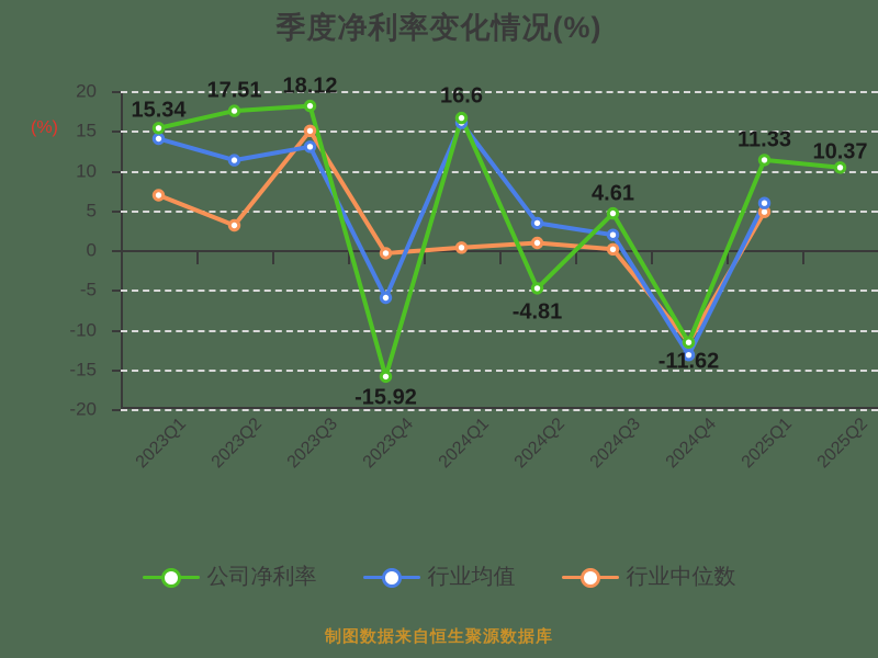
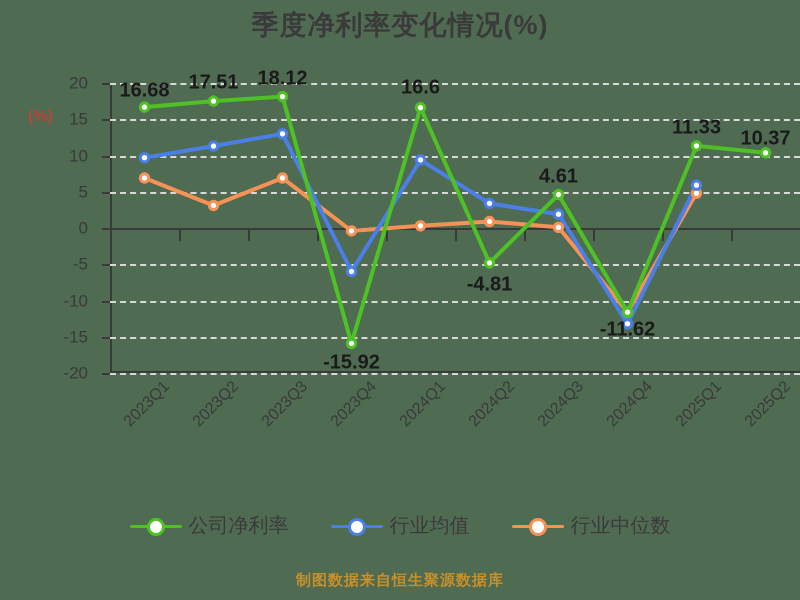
公司净利率/2023Q1: 15.34 -> 16.68
行业均值/2023Q1: 14 -> 10
行业中位数/2023Q3: 15 -> 7
行业均值/2024Q1: 16 -> 9
